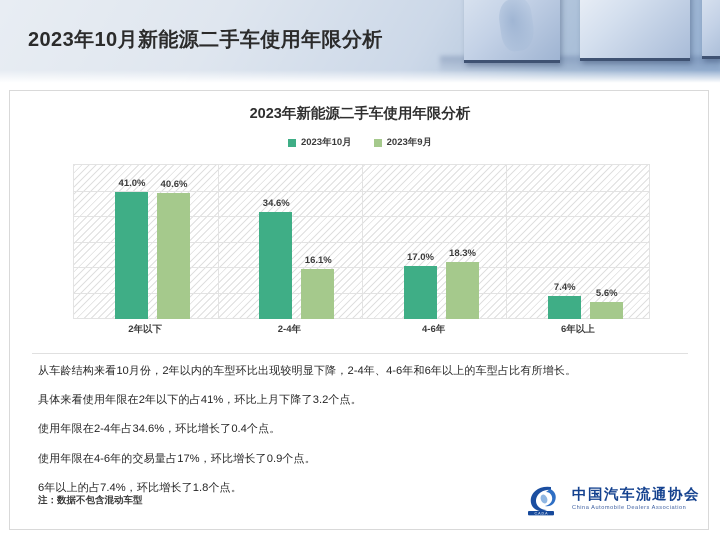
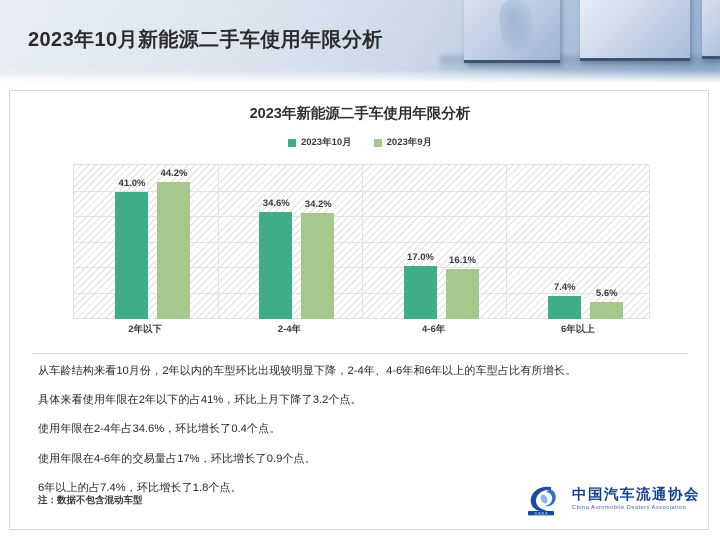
2023年9月/2年以下: 40.6% -> 44.2%
2023年9月/2-4年: 16.1% -> 34.2%
2023年9月/4-6年: 18.3% -> 16.1%
